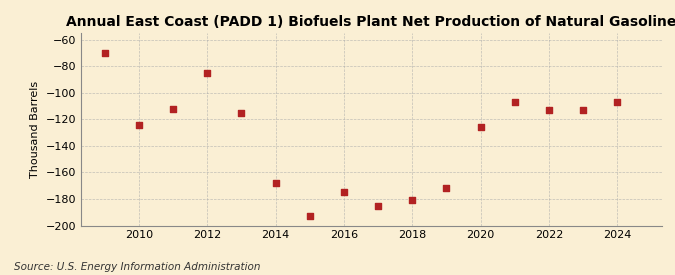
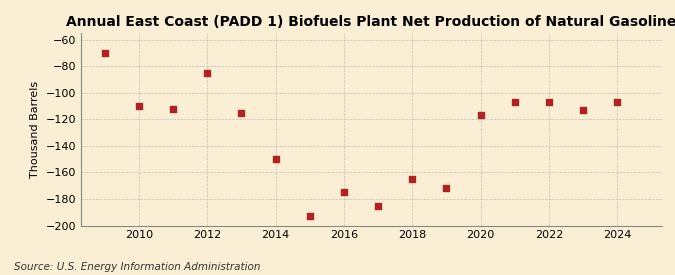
2010: -124 -> -110
2014: -168 -> -150
2018: -181 -> -165
2020: -126 -> -117
2022: -113 -> -107
